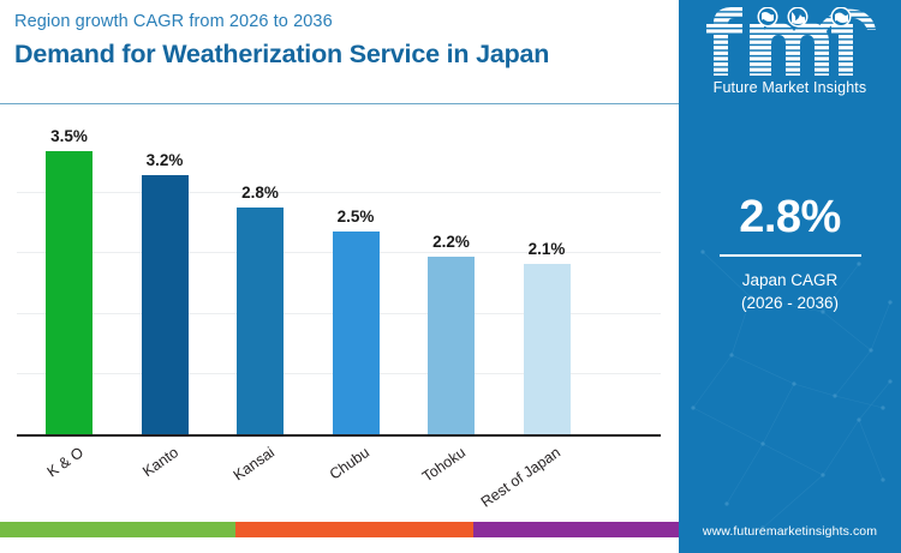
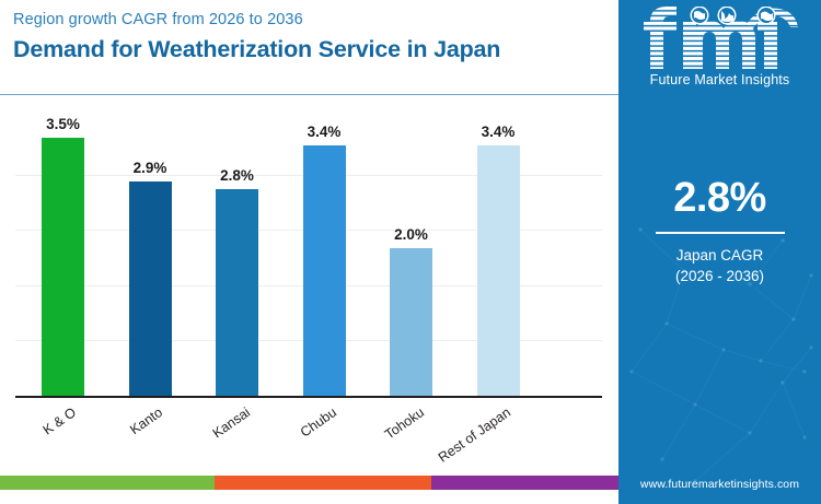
Kanto: 3.2% -> 2.9%
Chubu: 2.5% -> 3.4%
Tohoku: 2.2% -> 2.0%
Rest of Japan: 2.1% -> 3.4%
